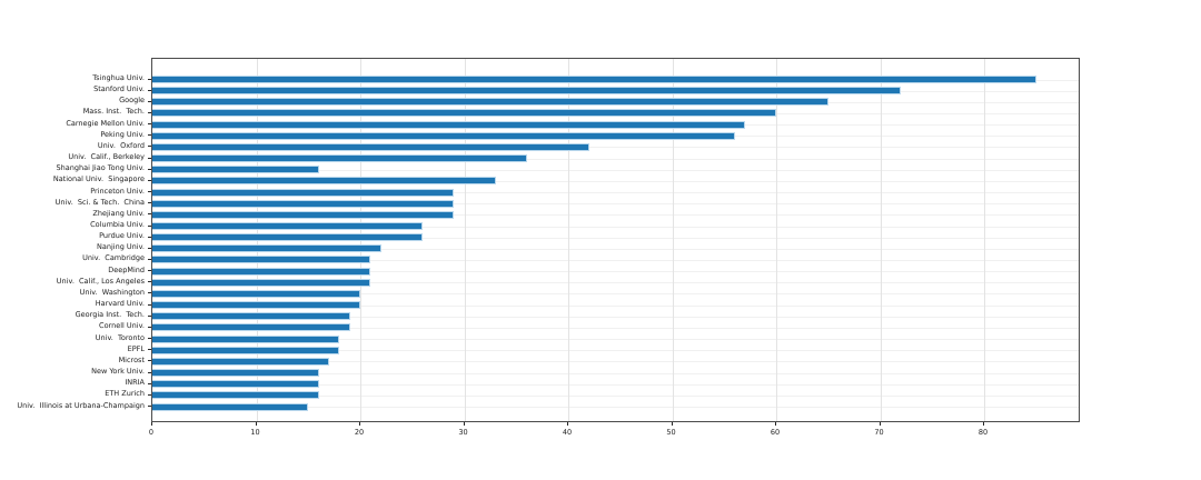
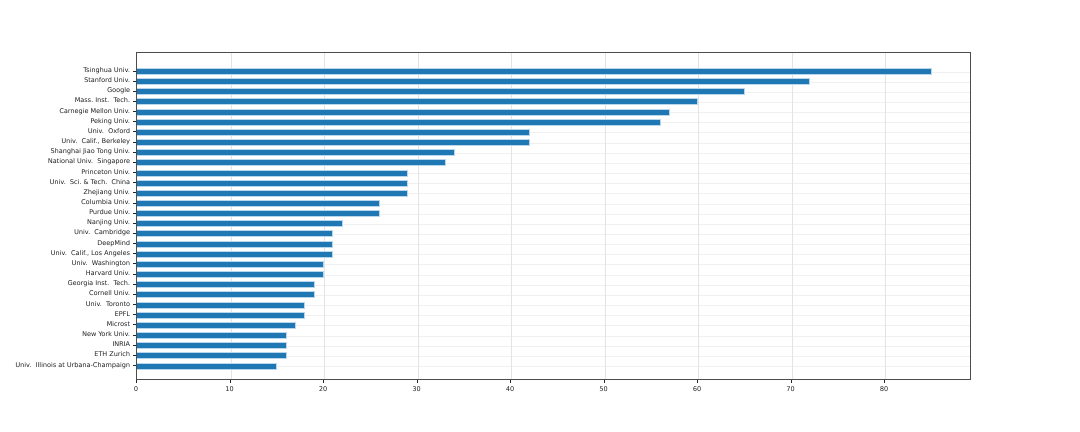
Univ. Calif., Berkeley: 36 -> 42
Shanghai Jiao Tong Univ.: 16 -> 34
